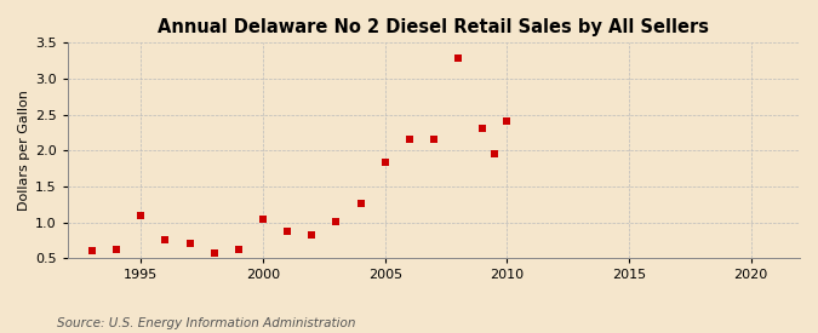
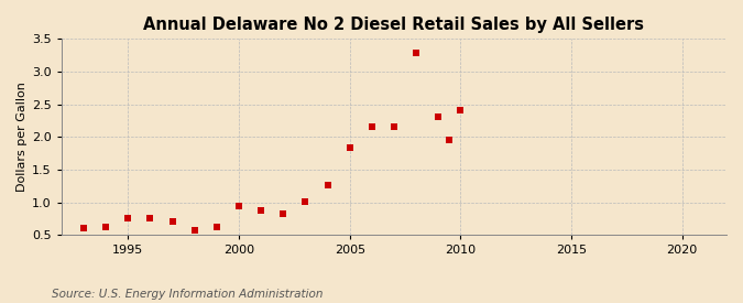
1995: 1.10 -> 0.76
2000: 1.04 -> 0.95
